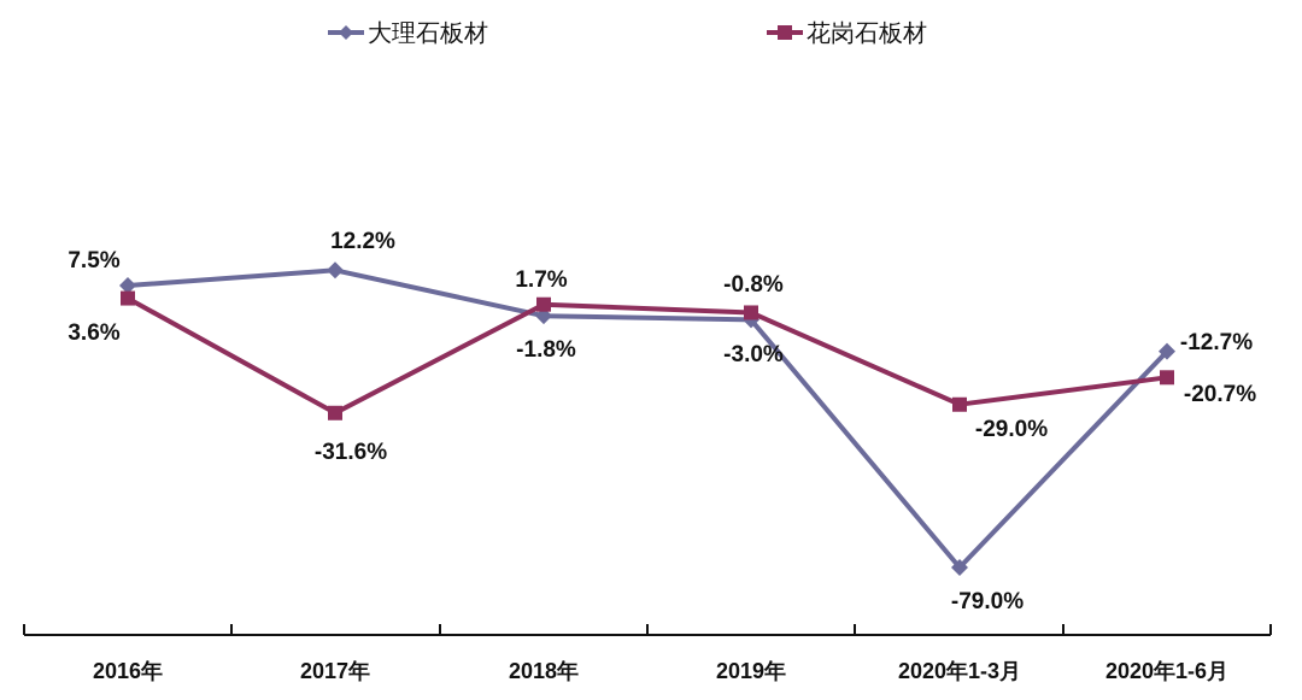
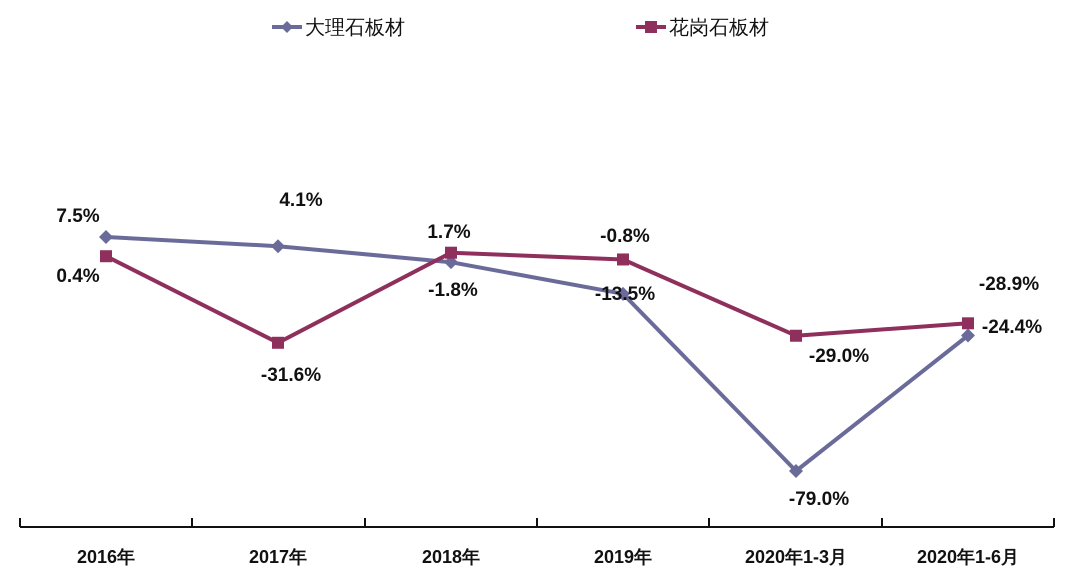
花岗石板材/2016年: 3.6% -> 0.4%
大理石板材/2017年: 12.2% -> 4.1%
大理石板材/2019年: -3.0% -> -13.5%
大理石板材/2020年1-6月: -12.7% -> -28.9%
花岗石板材/2020年1-6月: -20.7% -> -24.4%
